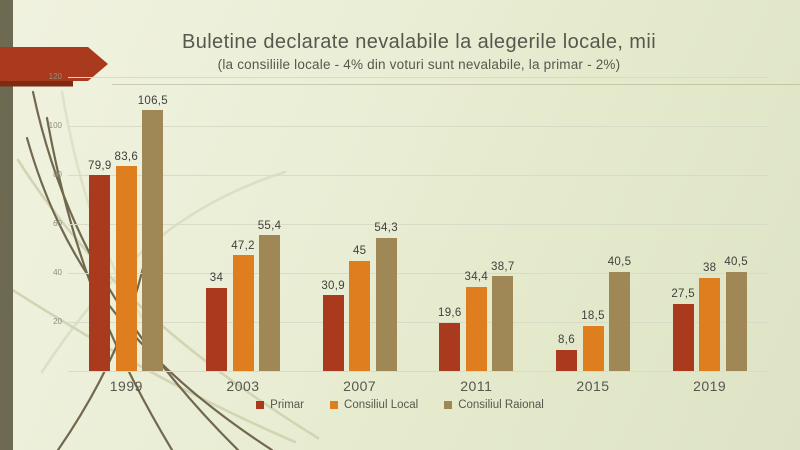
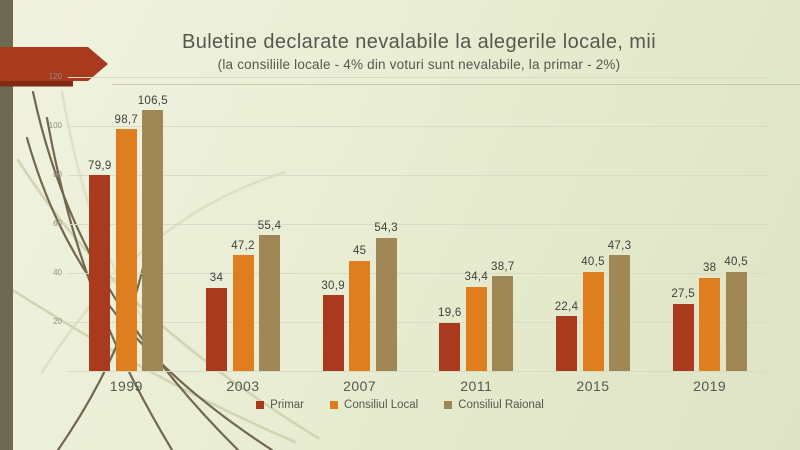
Consiliul Local/1999: 83,6 -> 98,7
Primar/2015: 8,6 -> 22,4
Consiliul Local/2015: 18,5 -> 40,5
Consiliul Raional/2015: 40,5 -> 47,3
